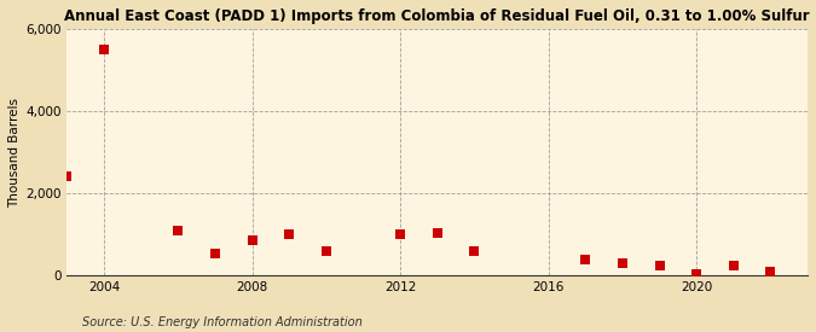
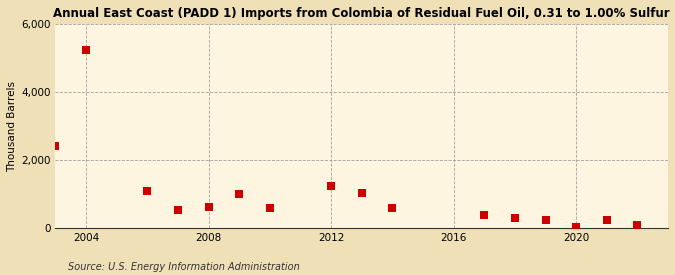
2004: 5,500 -> 5,220
2008: 850 -> 620
2012: 1,000 -> 1,250
